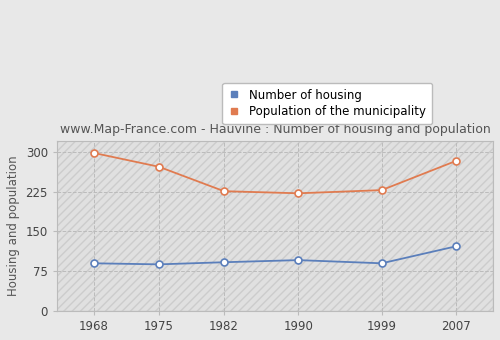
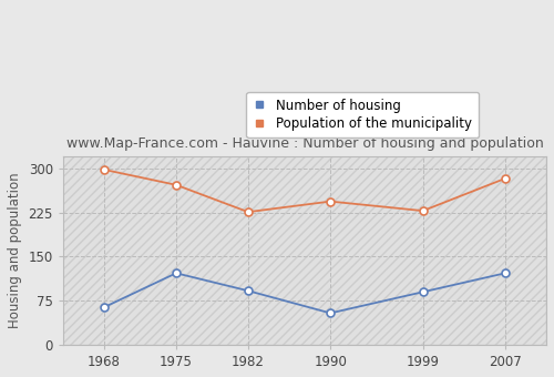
Number of housing/1968: 90 -> 64
Number of housing/1975: 88 -> 122
Number of housing/1990: 96 -> 54
Population of the municipality/1990: 222 -> 244
